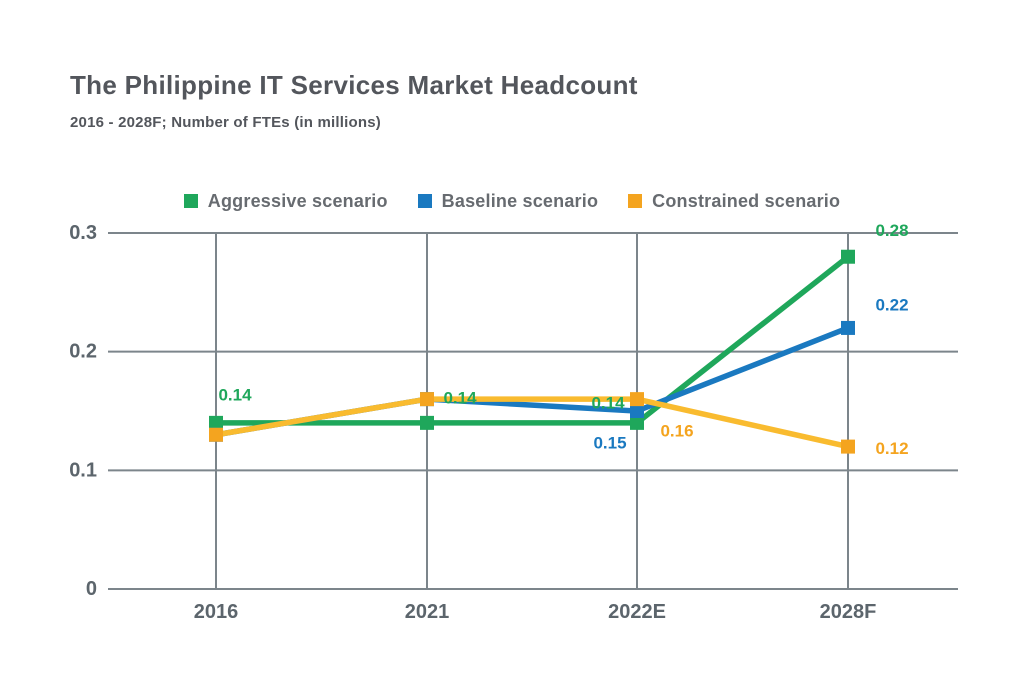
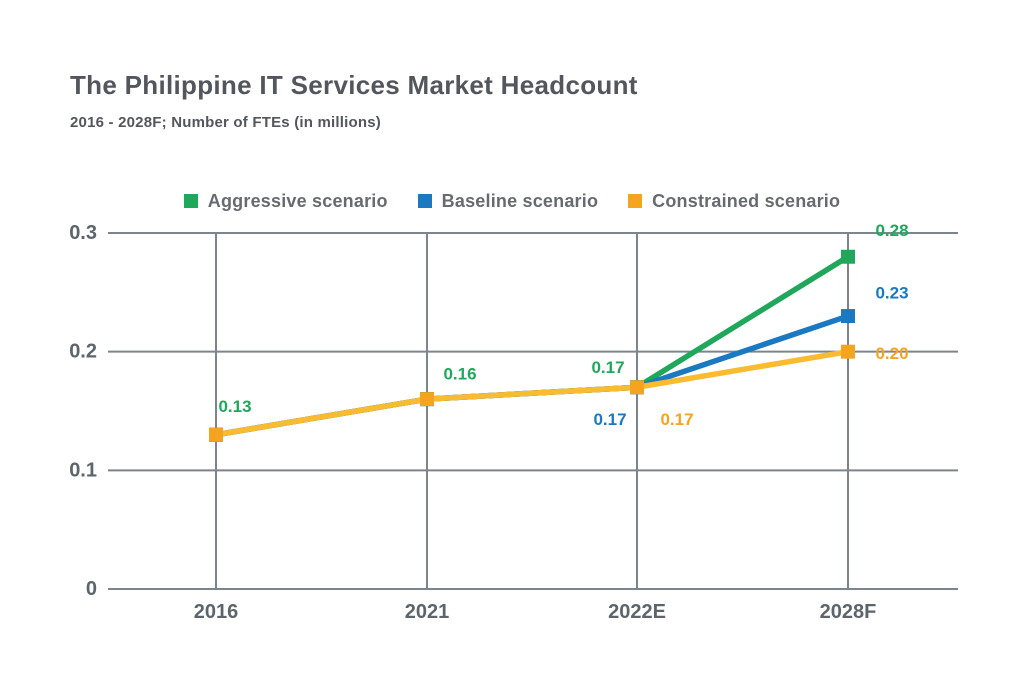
Aggressive scenario/2016: 0.14 -> 0.13
Aggressive scenario/2021: 0.14 -> 0.16
Aggressive scenario/2022E: 0.14 -> 0.17
Baseline scenario/2022E: 0.15 -> 0.17
Constrained scenario/2022E: 0.16 -> 0.17
Baseline scenario/2028F: 0.22 -> 0.23
Constrained scenario/2028F: 0.12 -> 0.20
